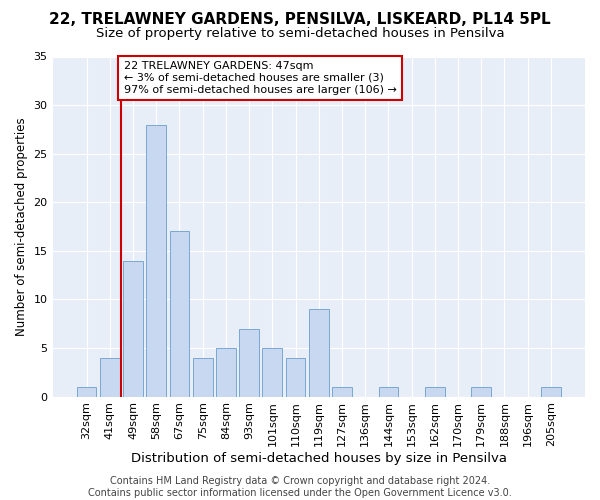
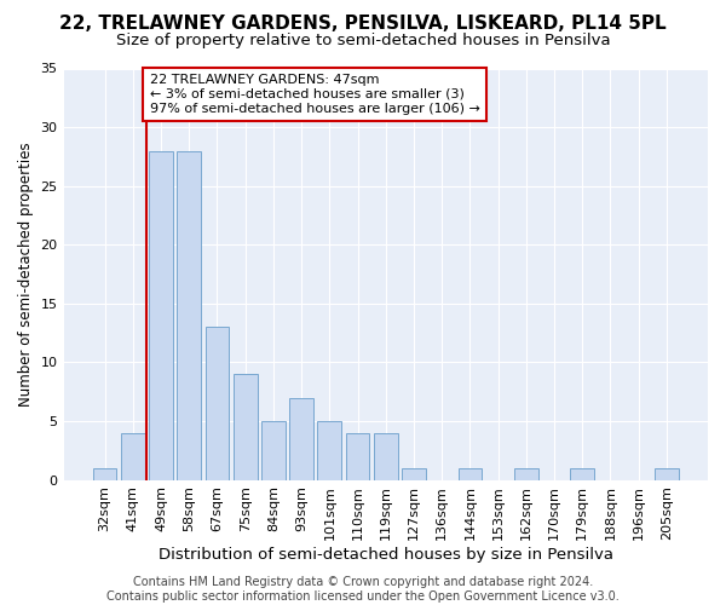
49sqm: 14 -> 28
67sqm: 17 -> 13
75sqm: 4 -> 9
119sqm: 9 -> 4
